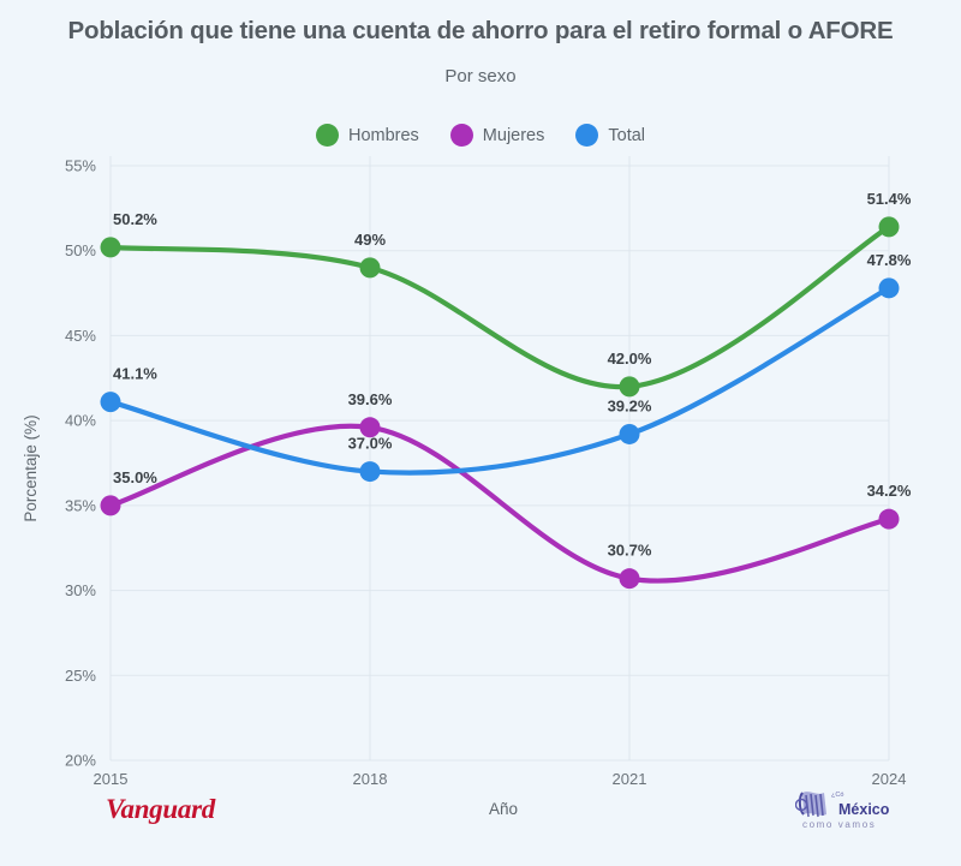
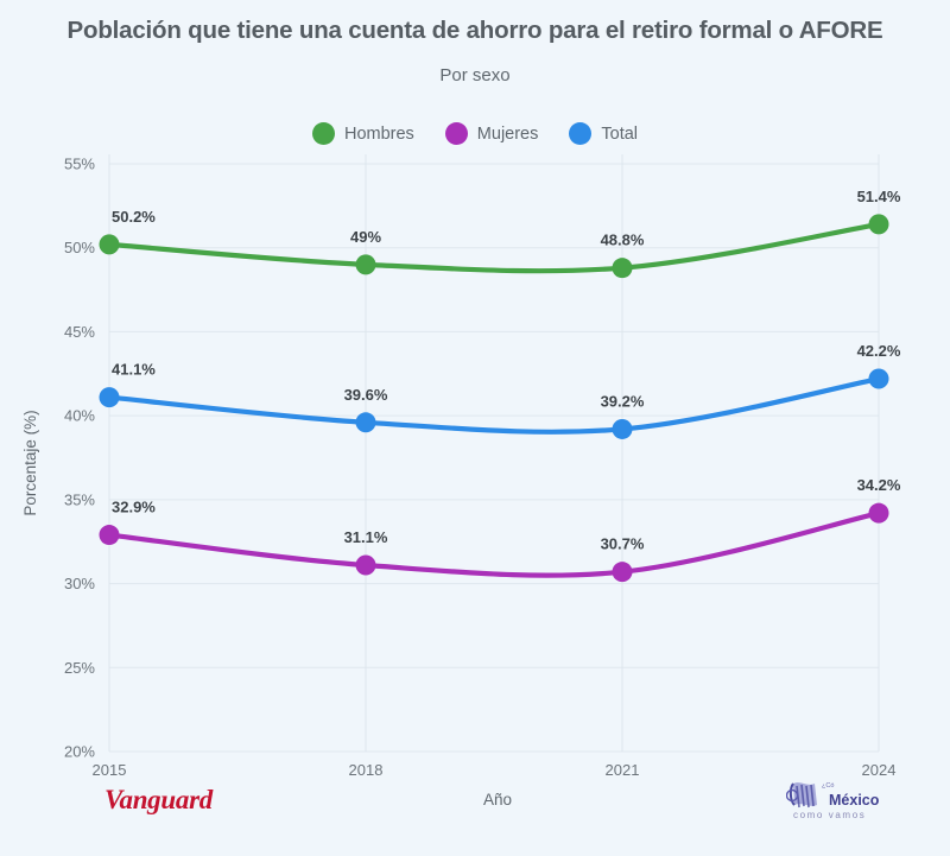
Mujeres/2015: 35.0% -> 32.9%
Mujeres/2018: 39.6% -> 31.1%
Total/2018: 37.0% -> 39.6%
Hombres/2021: 42.0% -> 48.8%
Total/2024: 47.8% -> 42.2%
